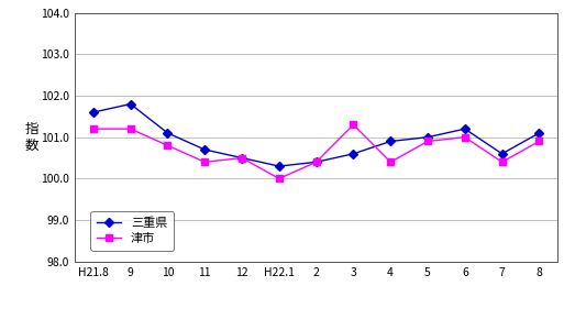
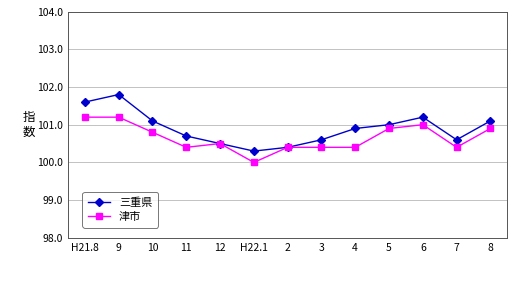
津市/3: 101.3 -> 100.4
